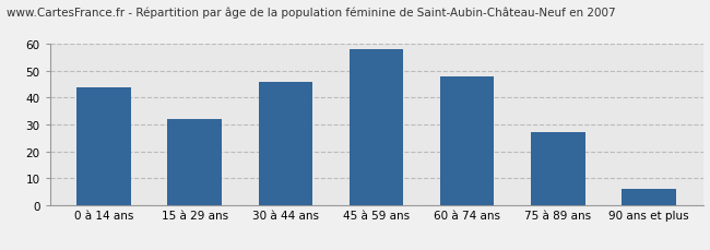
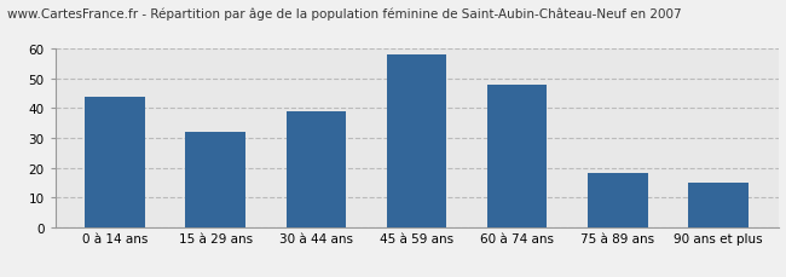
30 à 44 ans: 46 -> 39
75 à 89 ans: 27 -> 18
90 ans et plus: 6 -> 15
